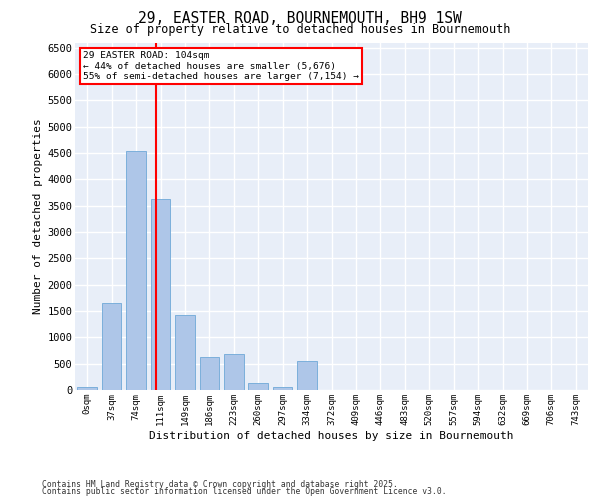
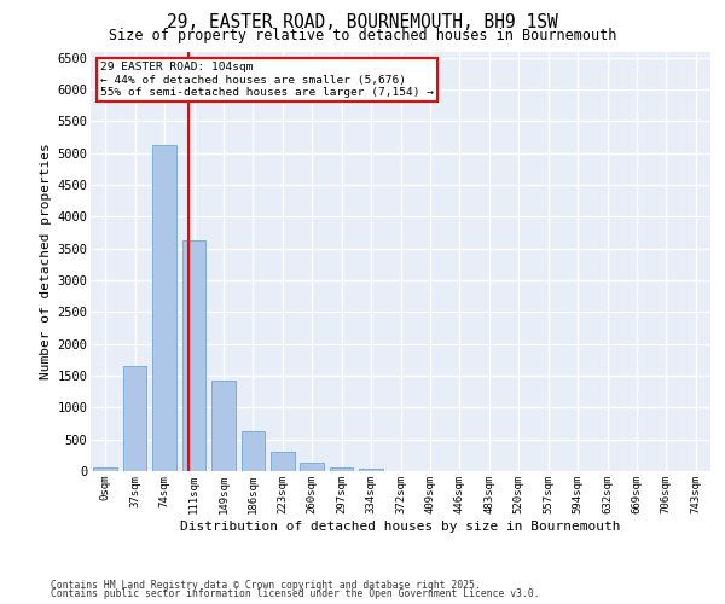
74sqm: 4540 -> 5120
223sqm: 680 -> 310
334sqm: 560 -> 40
